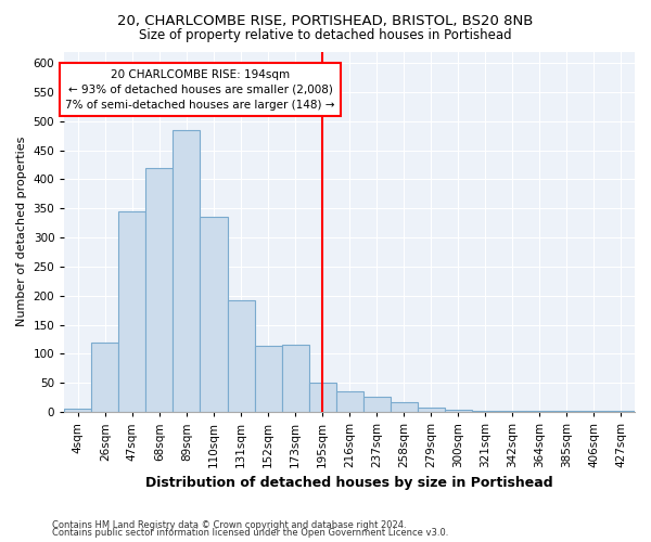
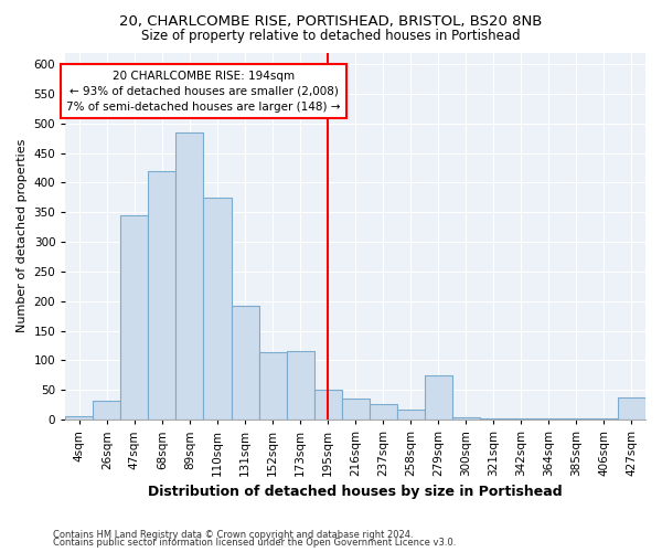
26sqm: 120 -> 32
110sqm: 335 -> 374
279sqm: 8 -> 74
427sqm: 1 -> 38
